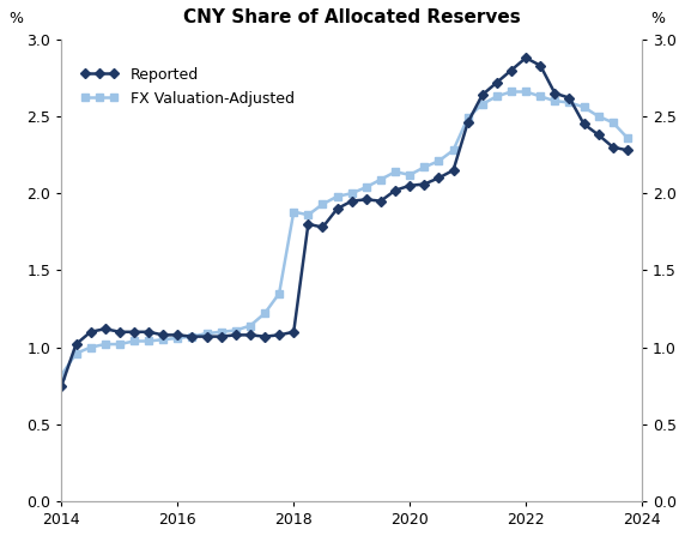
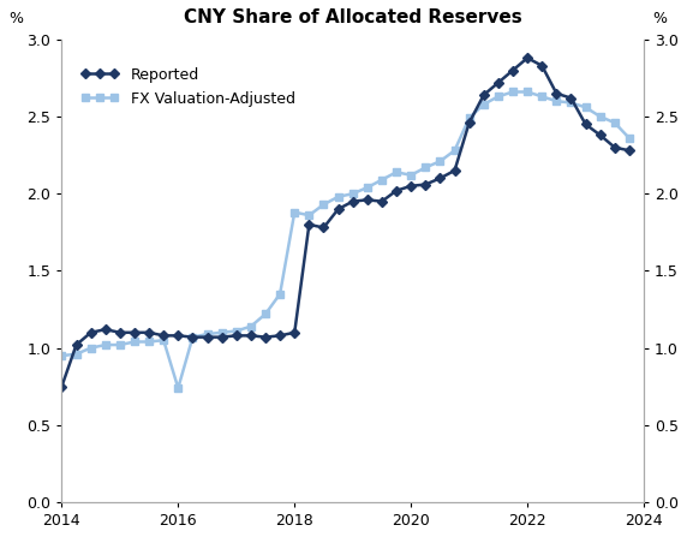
FX Valuation-Adjusted/2014: 0.82 -> 0.95
FX Valuation-Adjusted/2016: 1.06 -> 0.74
